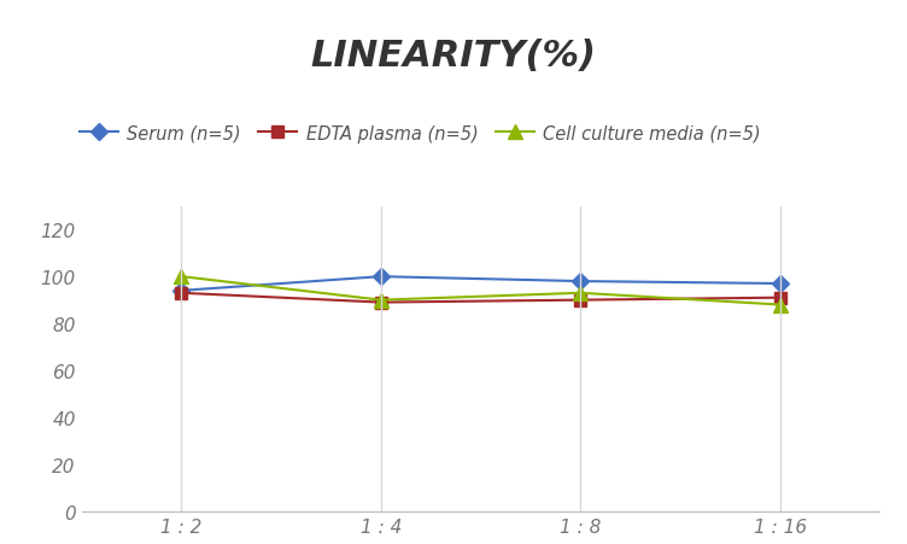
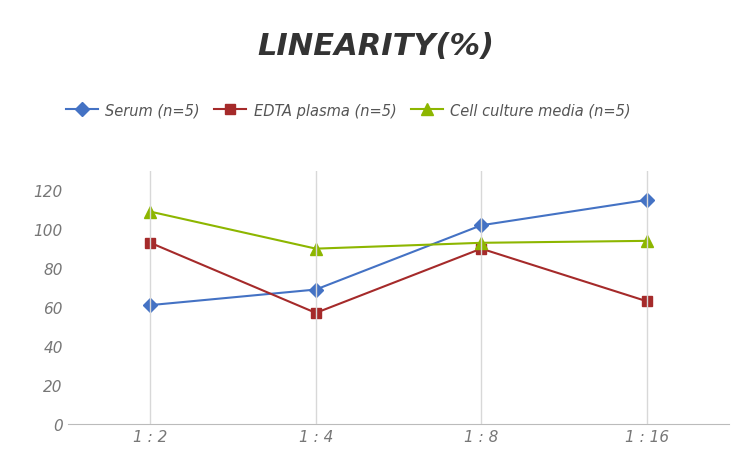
Serum (n=5)/1 : 2: 94 -> 61
Cell culture media (n=5)/1 : 2: 100 -> 109
Serum (n=5)/1 : 4: 100 -> 69
EDTA plasma (n=5)/1 : 4: 89 -> 57
Serum (n=5)/1 : 8: 98 -> 102
Serum (n=5)/1 : 16: 97 -> 115
EDTA plasma (n=5)/1 : 16: 91 -> 63
Cell culture media (n=5)/1 : 16: 88 -> 94
